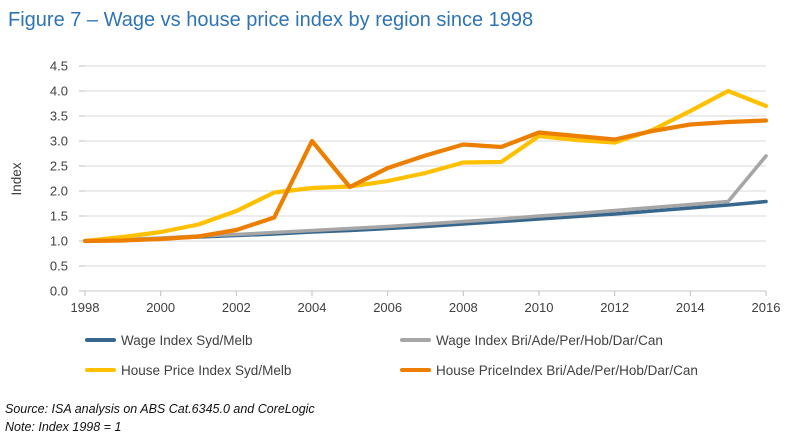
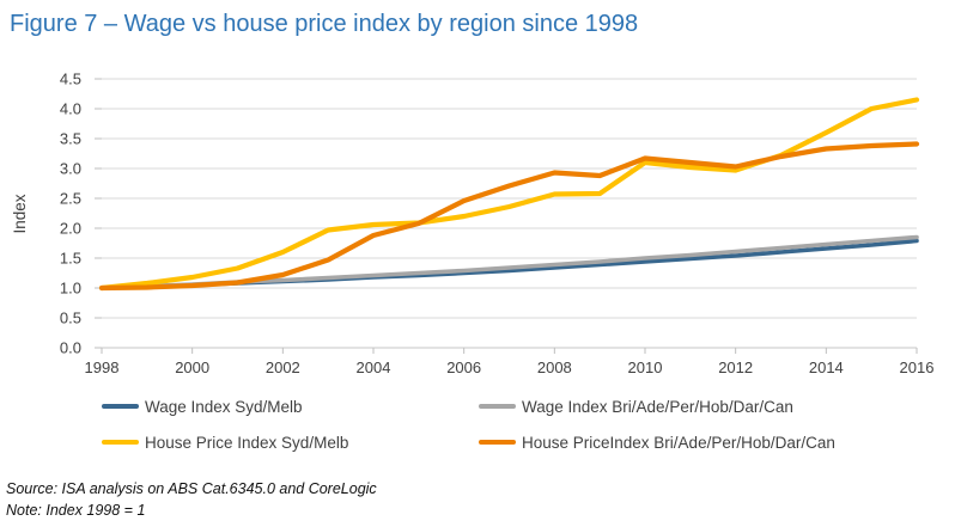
House PriceIndex Bri/Ade/Per/Hob/Dar/Can/2004: 3.0 -> 1.9
Wage Index Bri/Ade/Per/Hob/Dar/Can/2016: 2.7 -> 1.9
House Price Index Syd/Melb/2016: 3.7 -> 4.2
